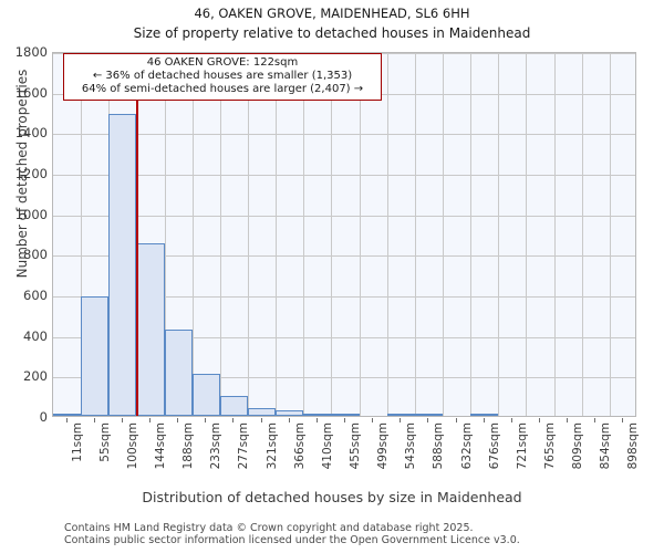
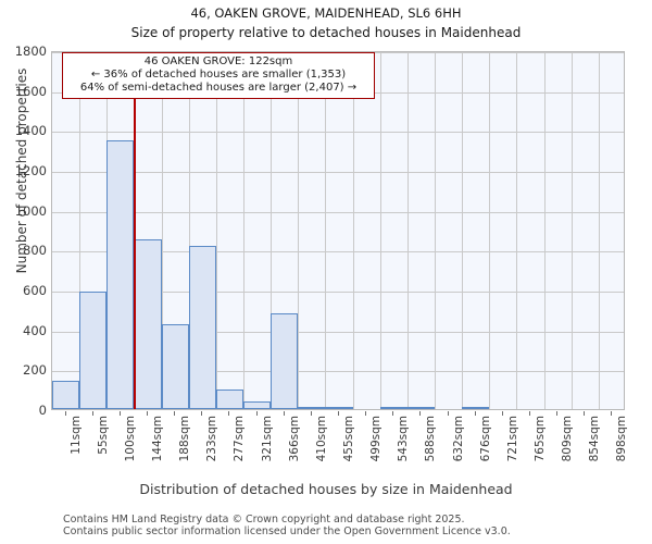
11sqm: 10 -> 140
100sqm: 1490 -> 1350
233sqm: 210 -> 820
366sqm: 20 -> 480
